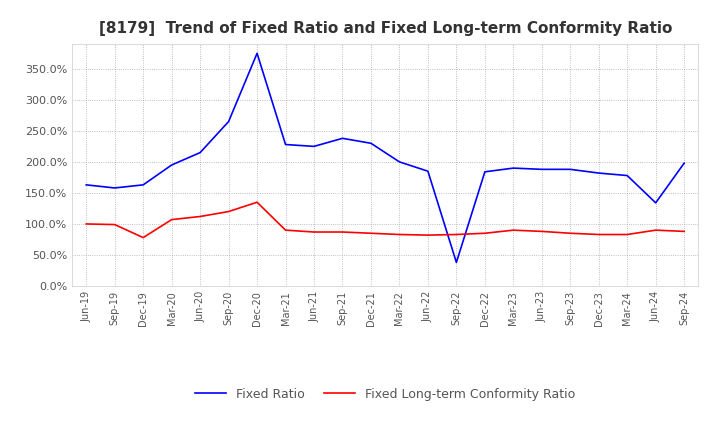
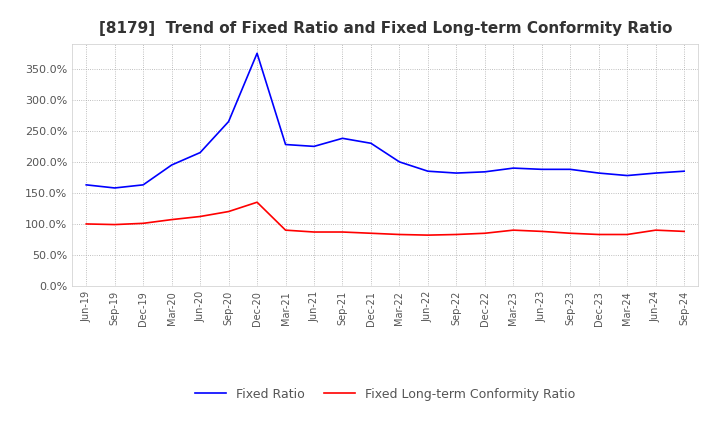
Fixed Long-term Conformity Ratio/Dec-19: 78% -> 101%
Fixed Ratio/Sep-22: 38% -> 182%
Fixed Ratio/Jun-24: 134% -> 182%
Fixed Ratio/Sep-24: 198% -> 185%
